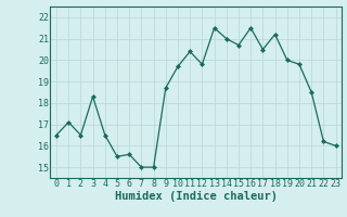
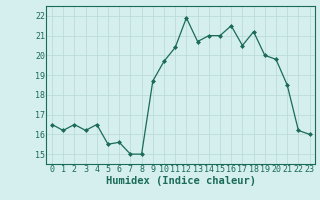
1: 17.1 -> 16.2
3: 18.3 -> 16.2
12: 19.8 -> 21.9
13: 21.5 -> 20.7
15: 20.7 -> 21.0
